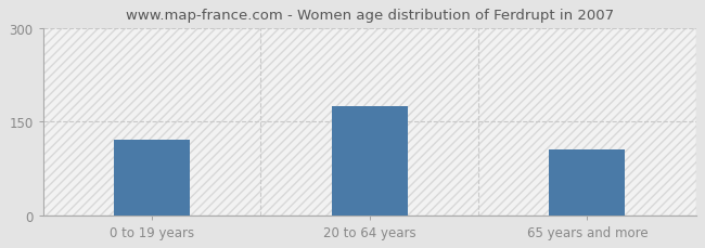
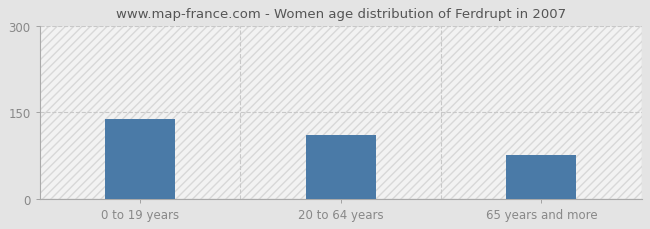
0 to 19 years: 120 -> 138
20 to 64 years: 175 -> 110
65 years and more: 105 -> 76
